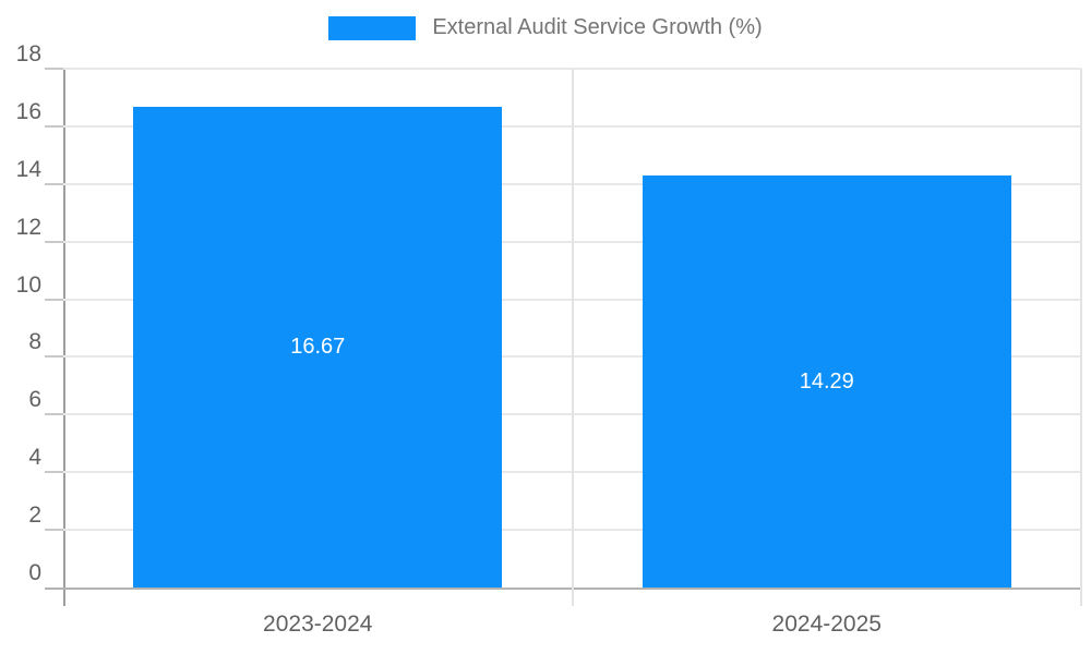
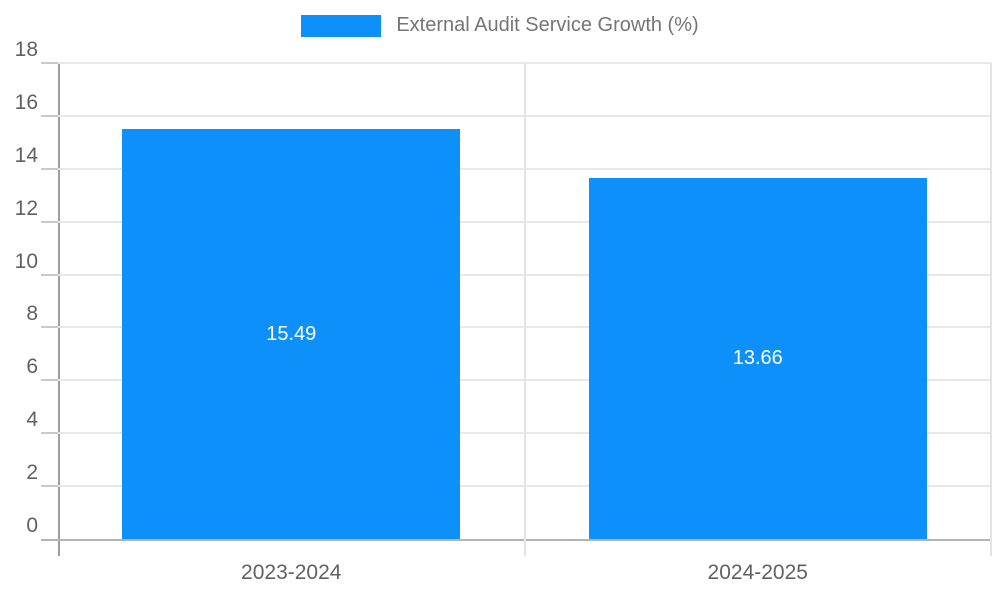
2023-2024: 16.67 -> 15.49
2024-2025: 14.29 -> 13.66
